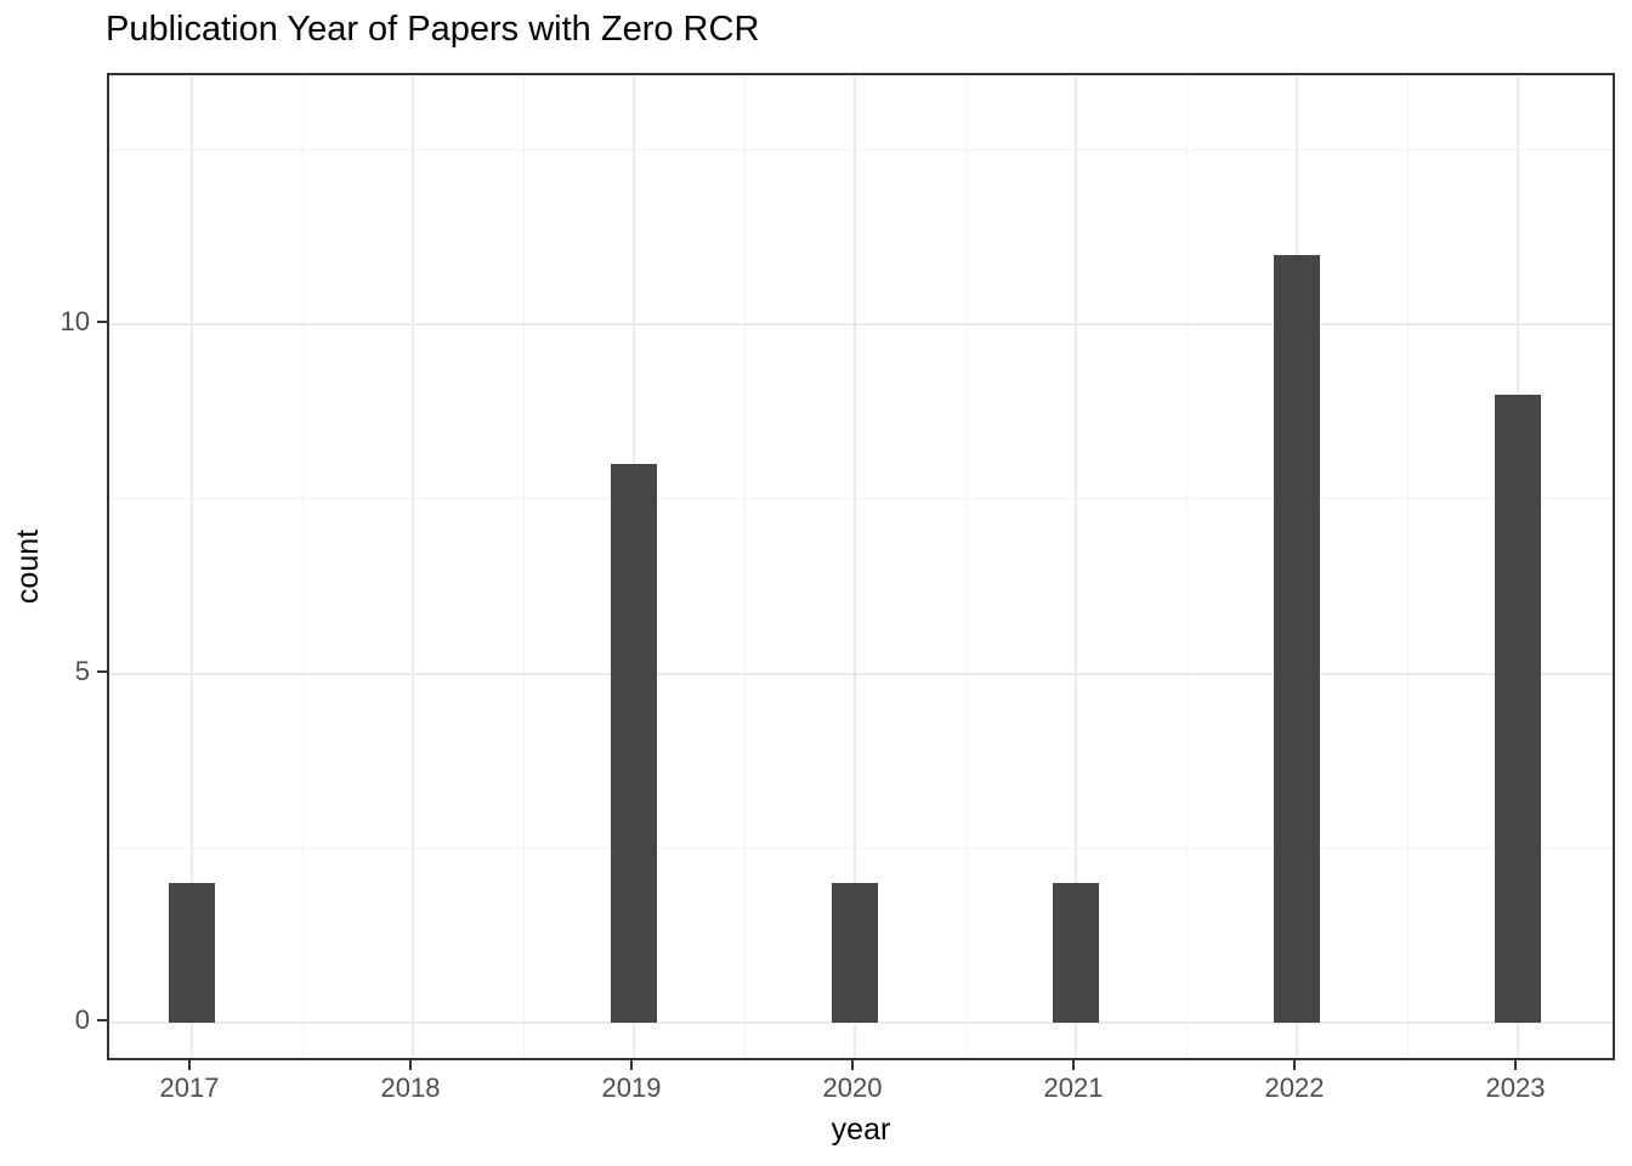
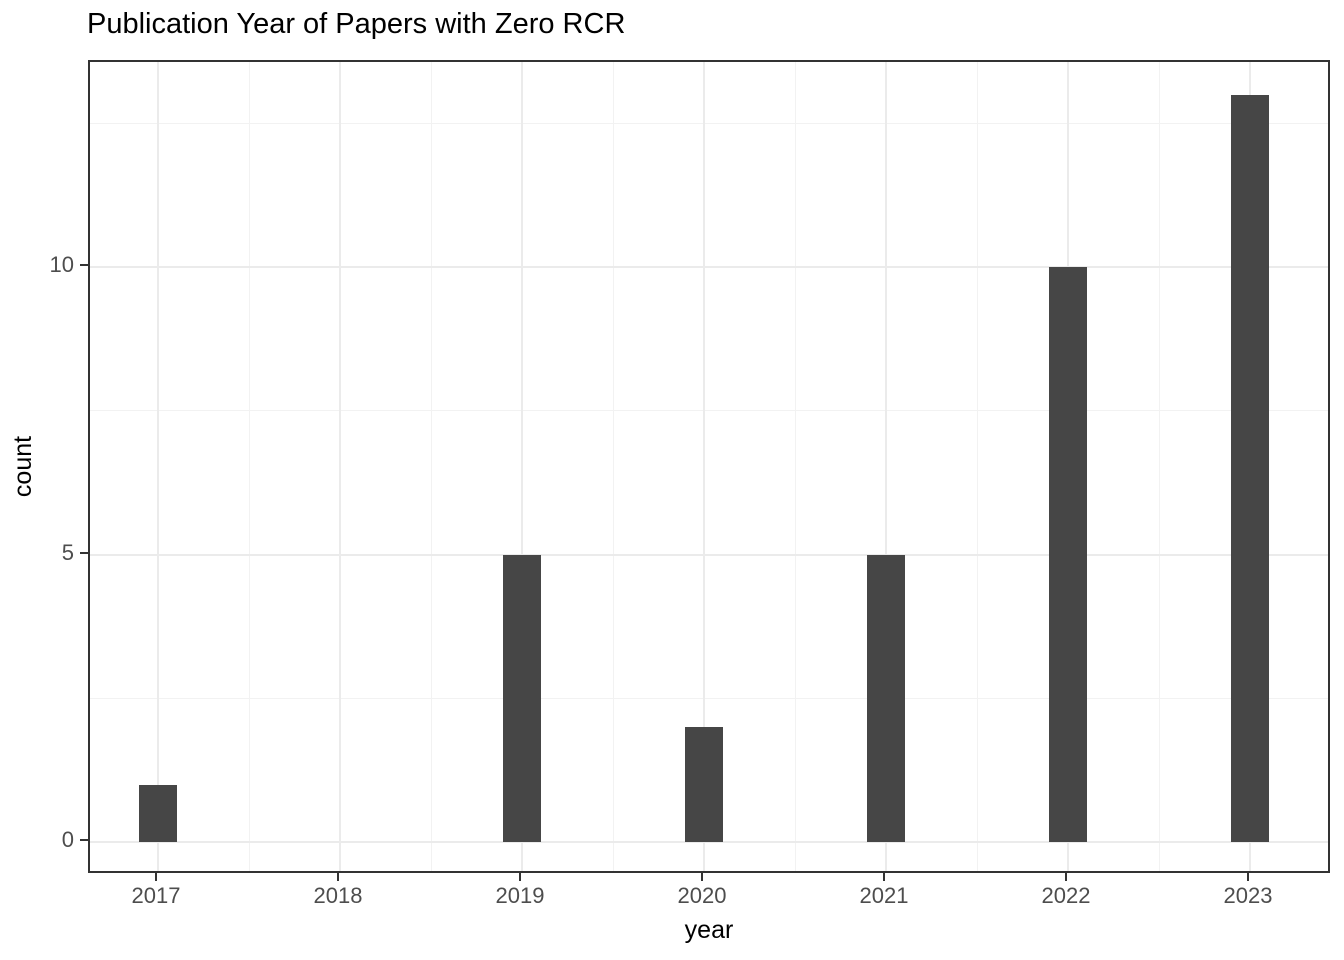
2017: 2 -> 1
2019: 8 -> 5
2021: 2 -> 5
2022: 11 -> 10
2023: 9 -> 13
